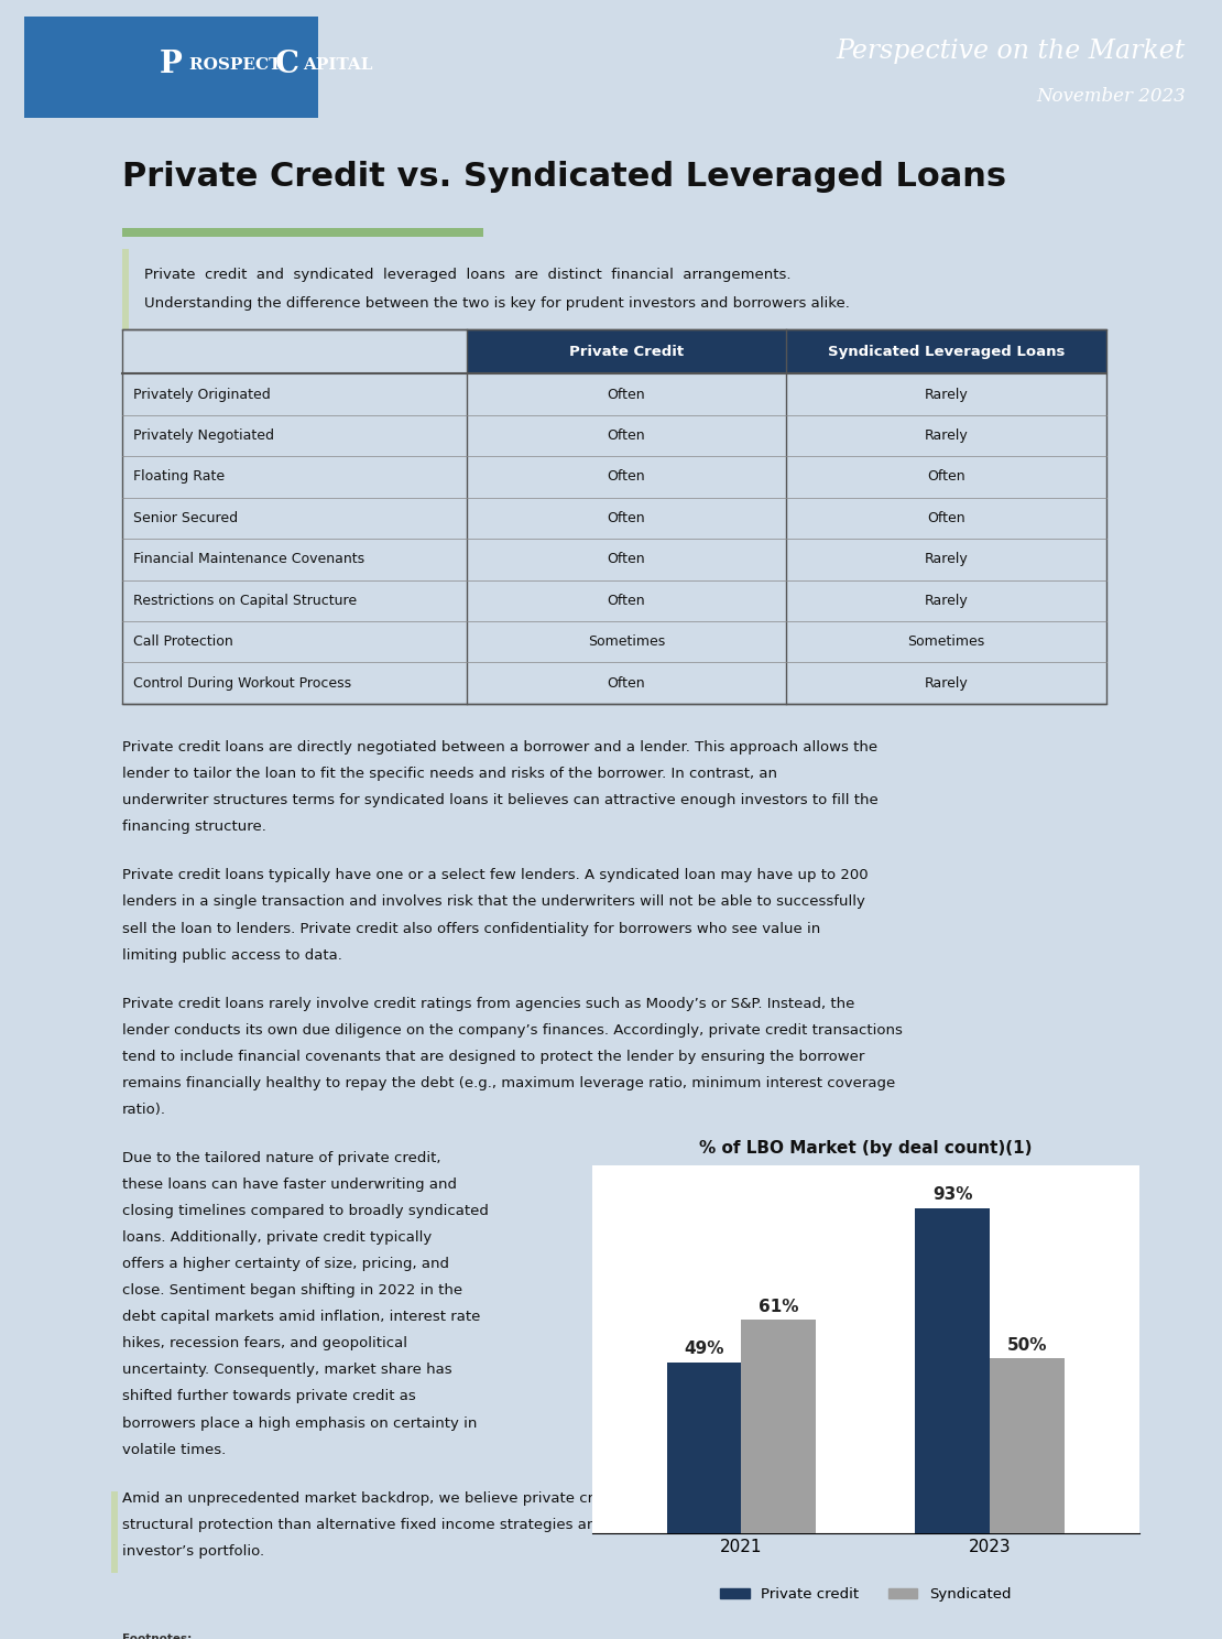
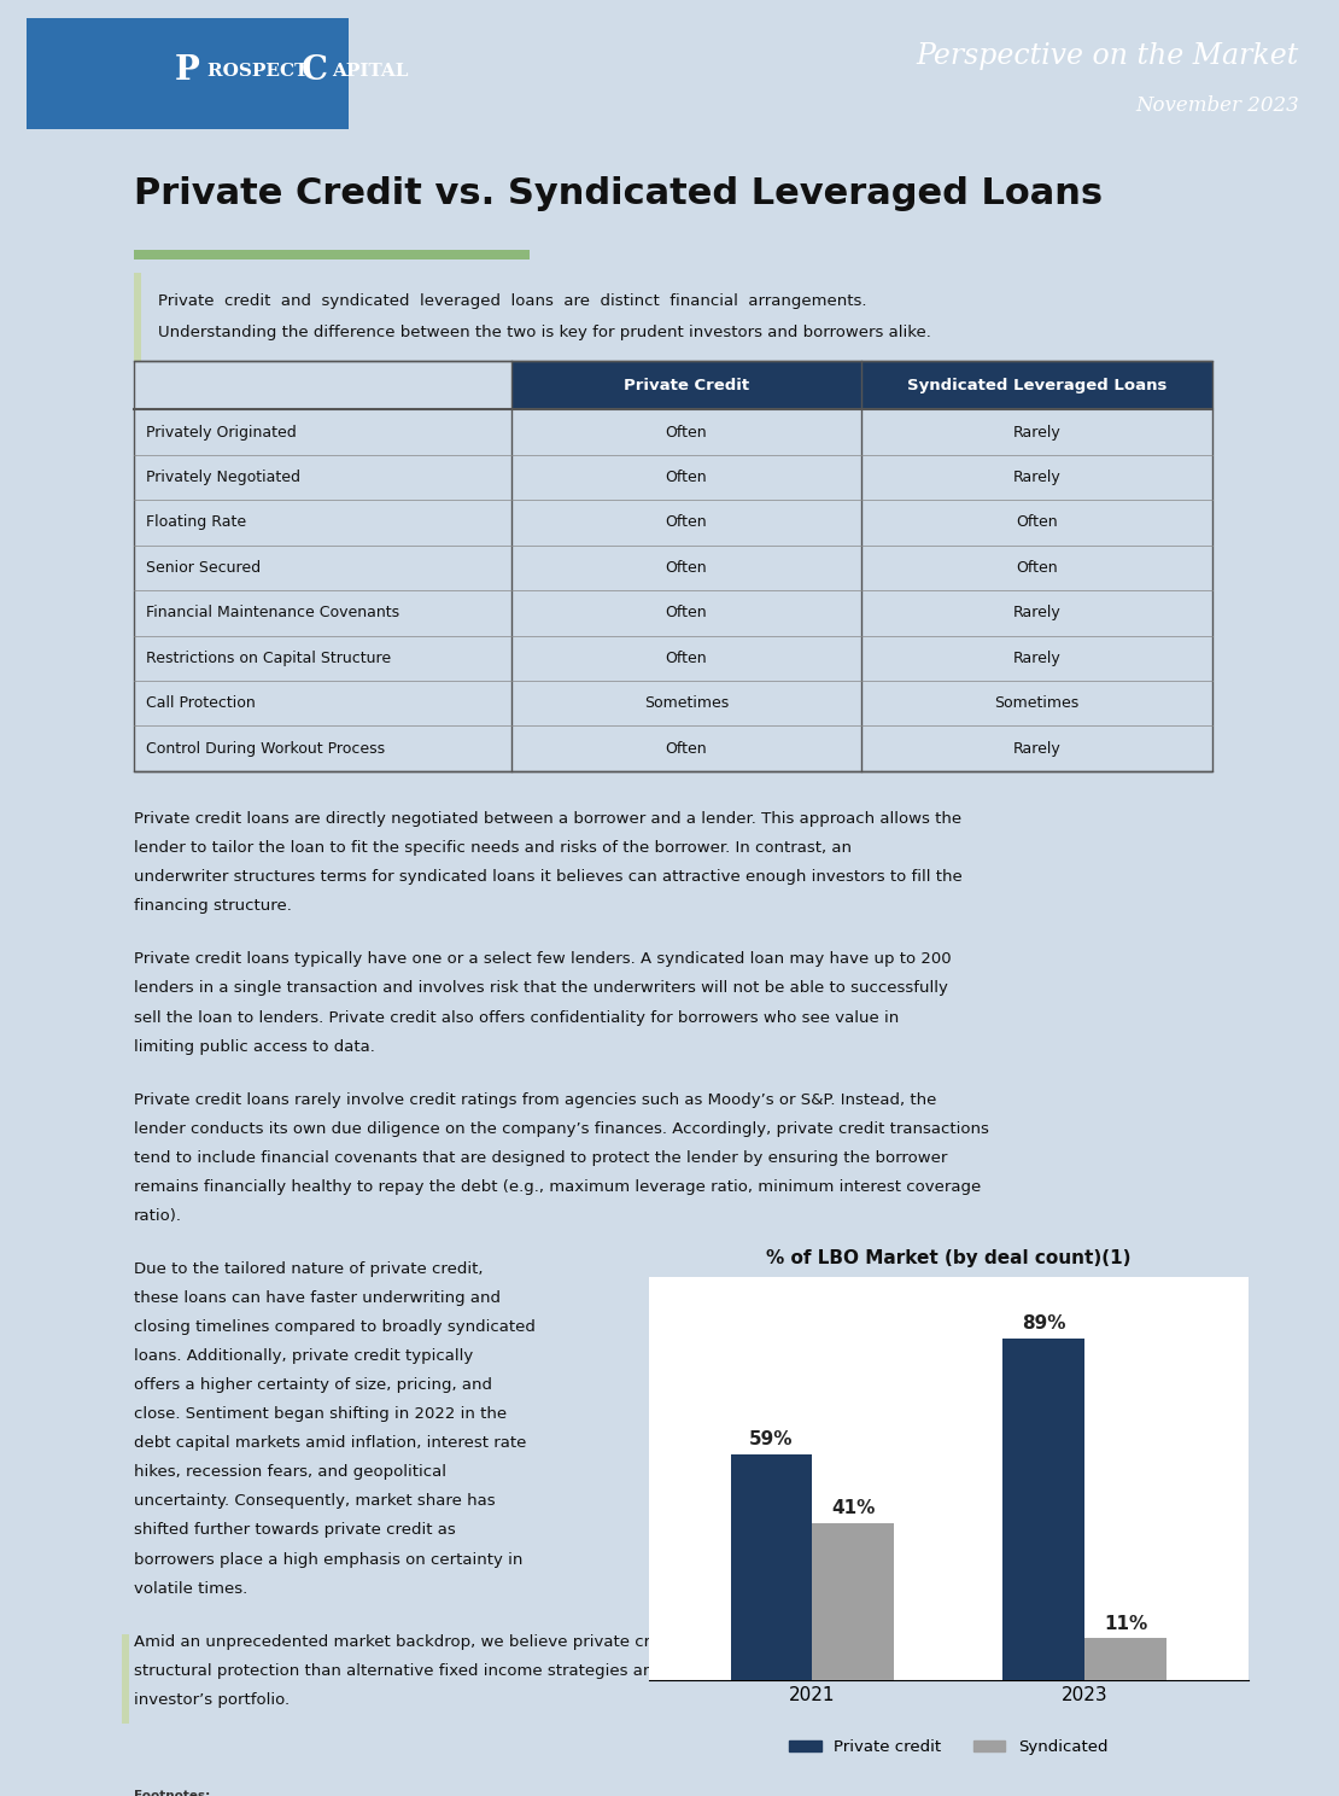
Private credit/2021: 49% -> 59%
Syndicated/2021: 61% -> 41%
Private credit/2023: 93% -> 89%
Syndicated/2023: 50% -> 11%
